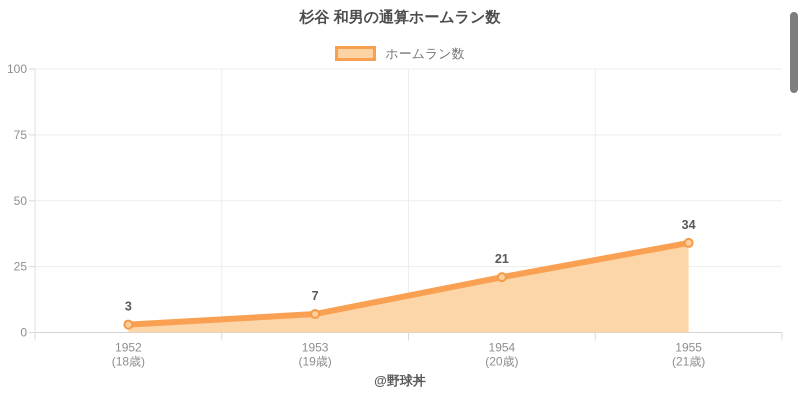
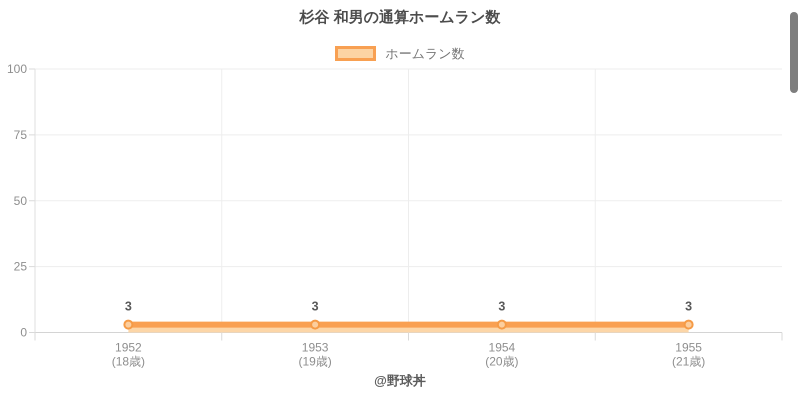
1953: 7 -> 3
1954: 21 -> 3
1955: 34 -> 3
